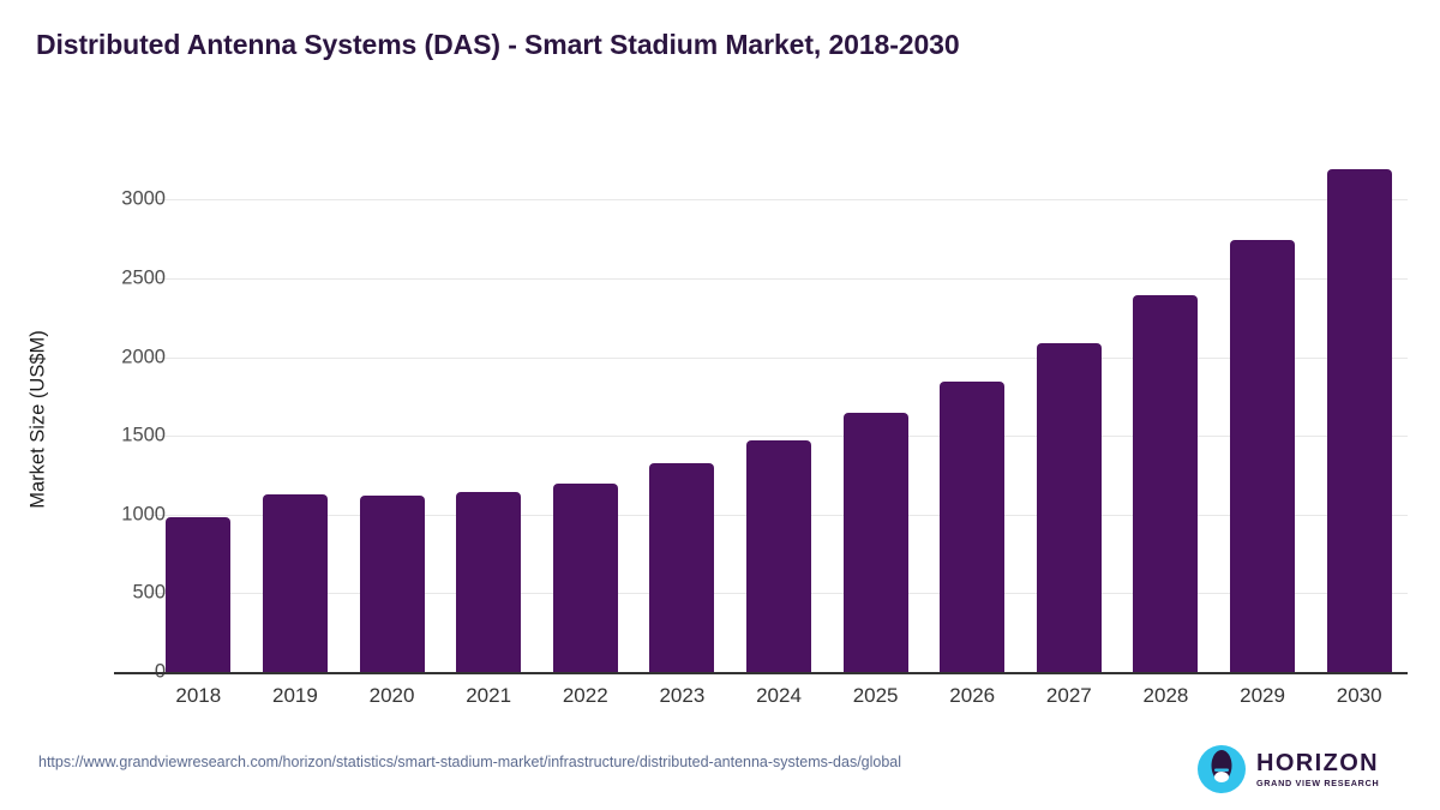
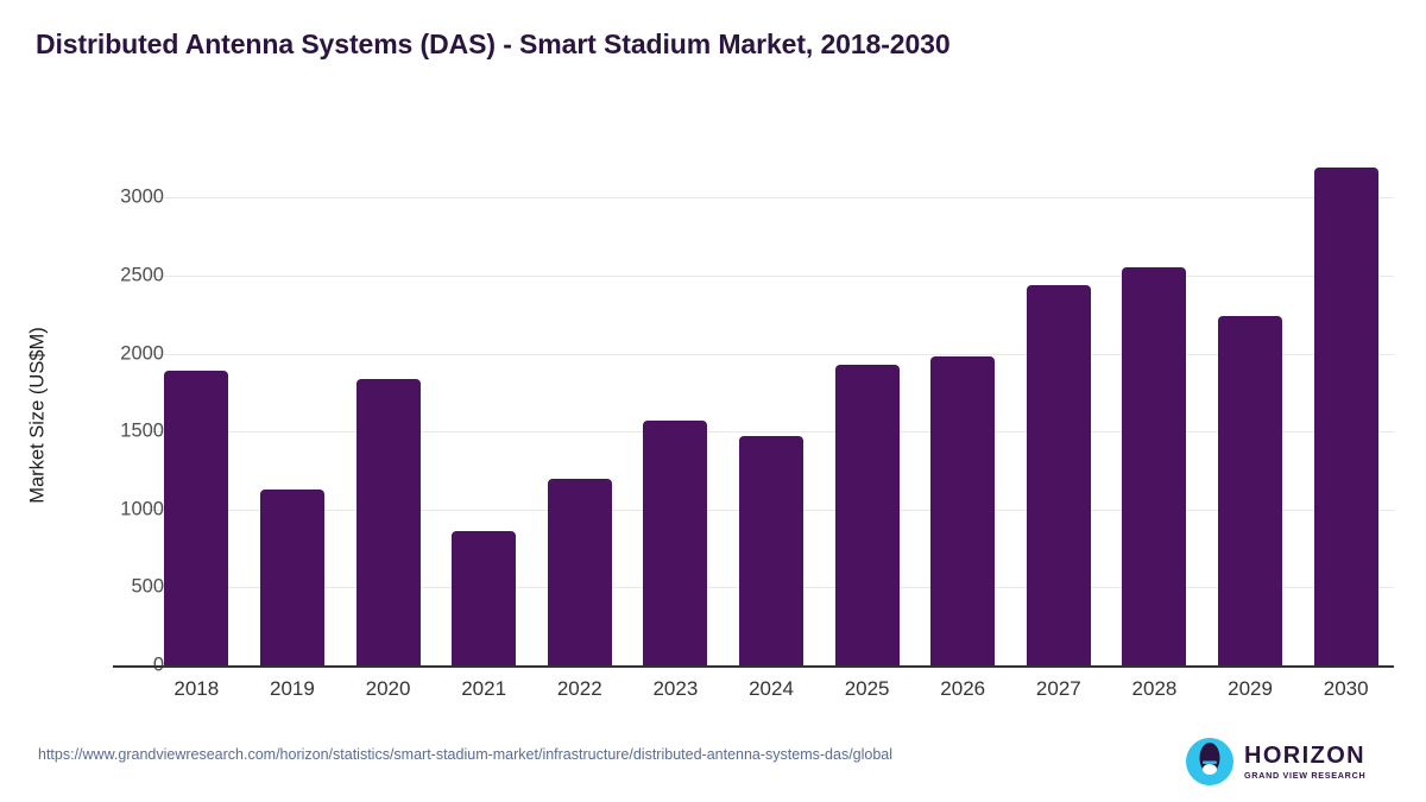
2018: 980 -> 1890
2020: 1120 -> 1840
2021: 1140 -> 860
2023: 1320 -> 1570
2025: 1640 -> 1930
2026: 1840 -> 1980
2027: 2080 -> 2440
2028: 2390 -> 2550
2029: 2740 -> 2240
